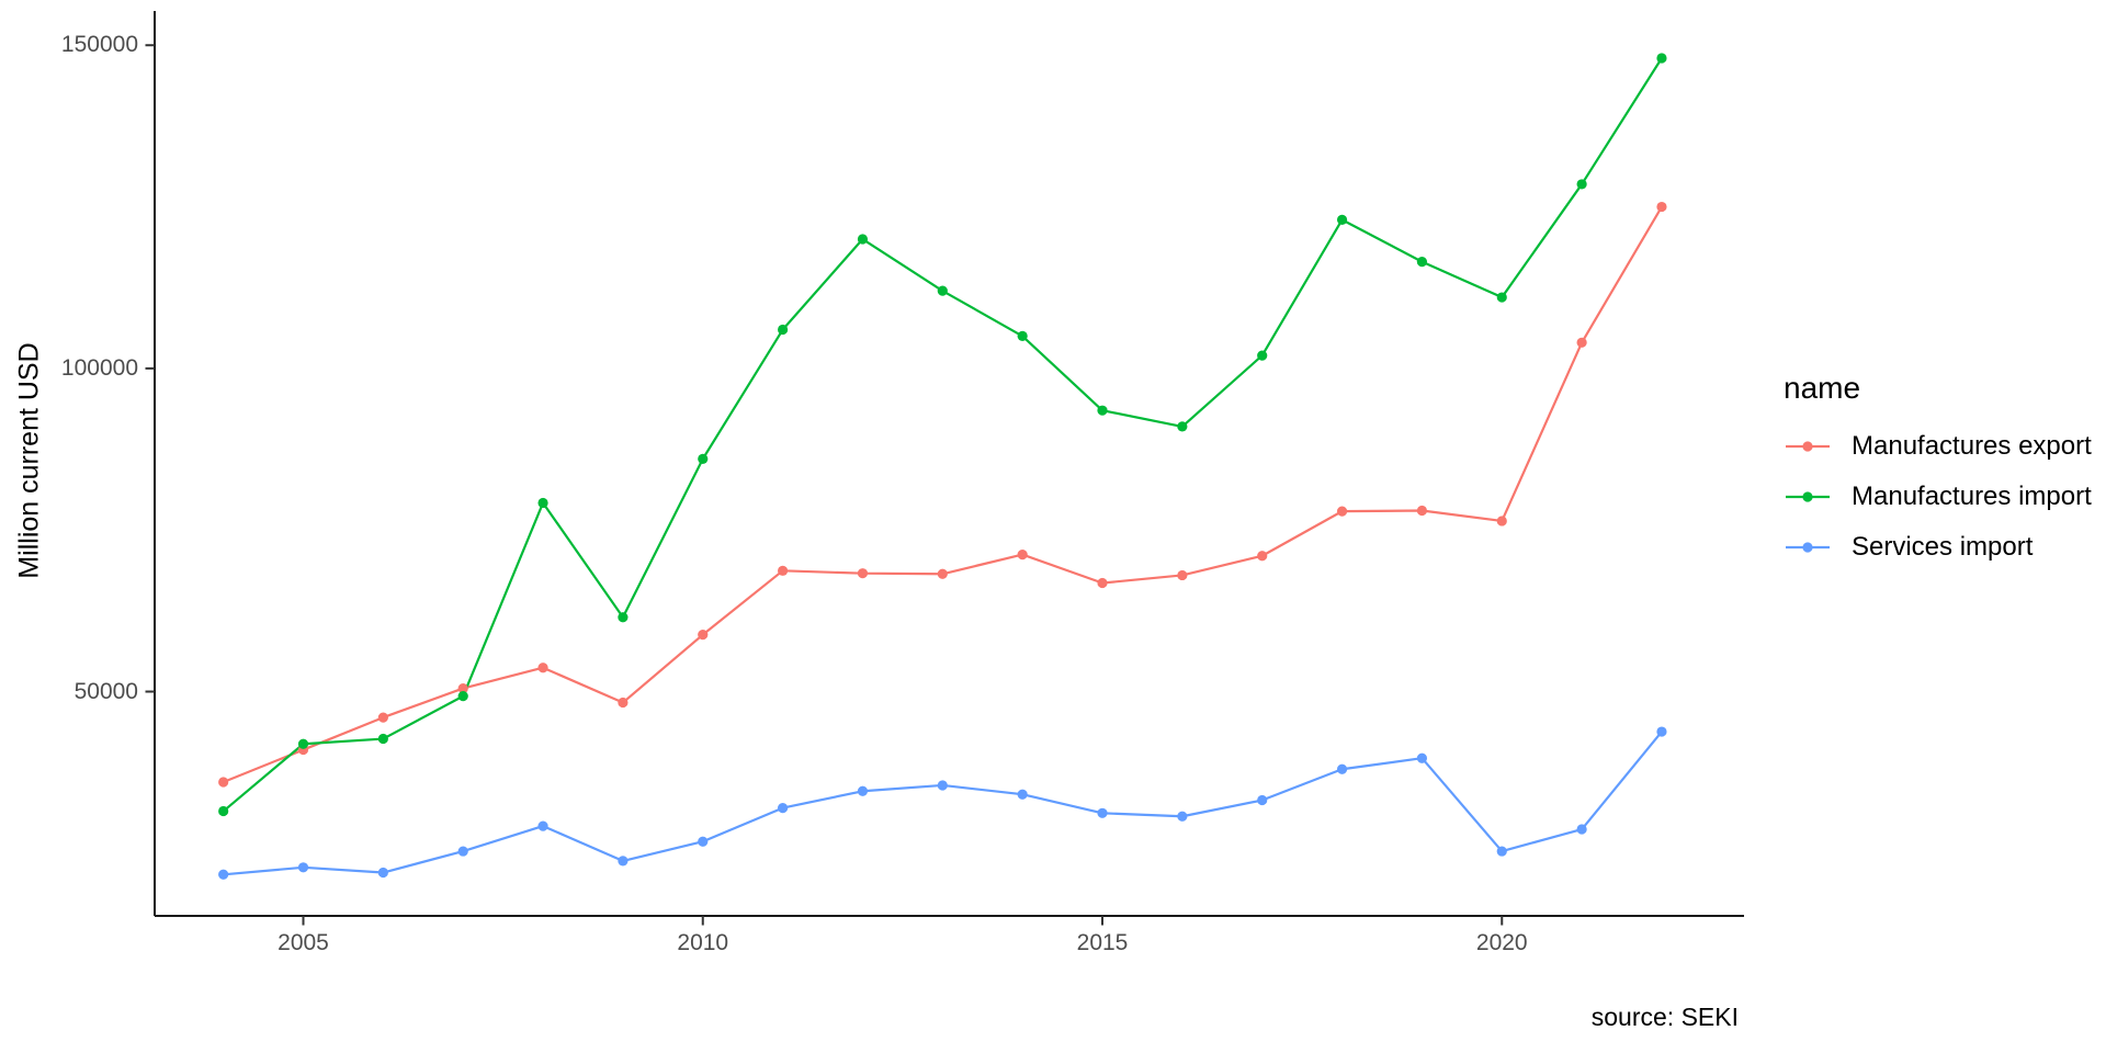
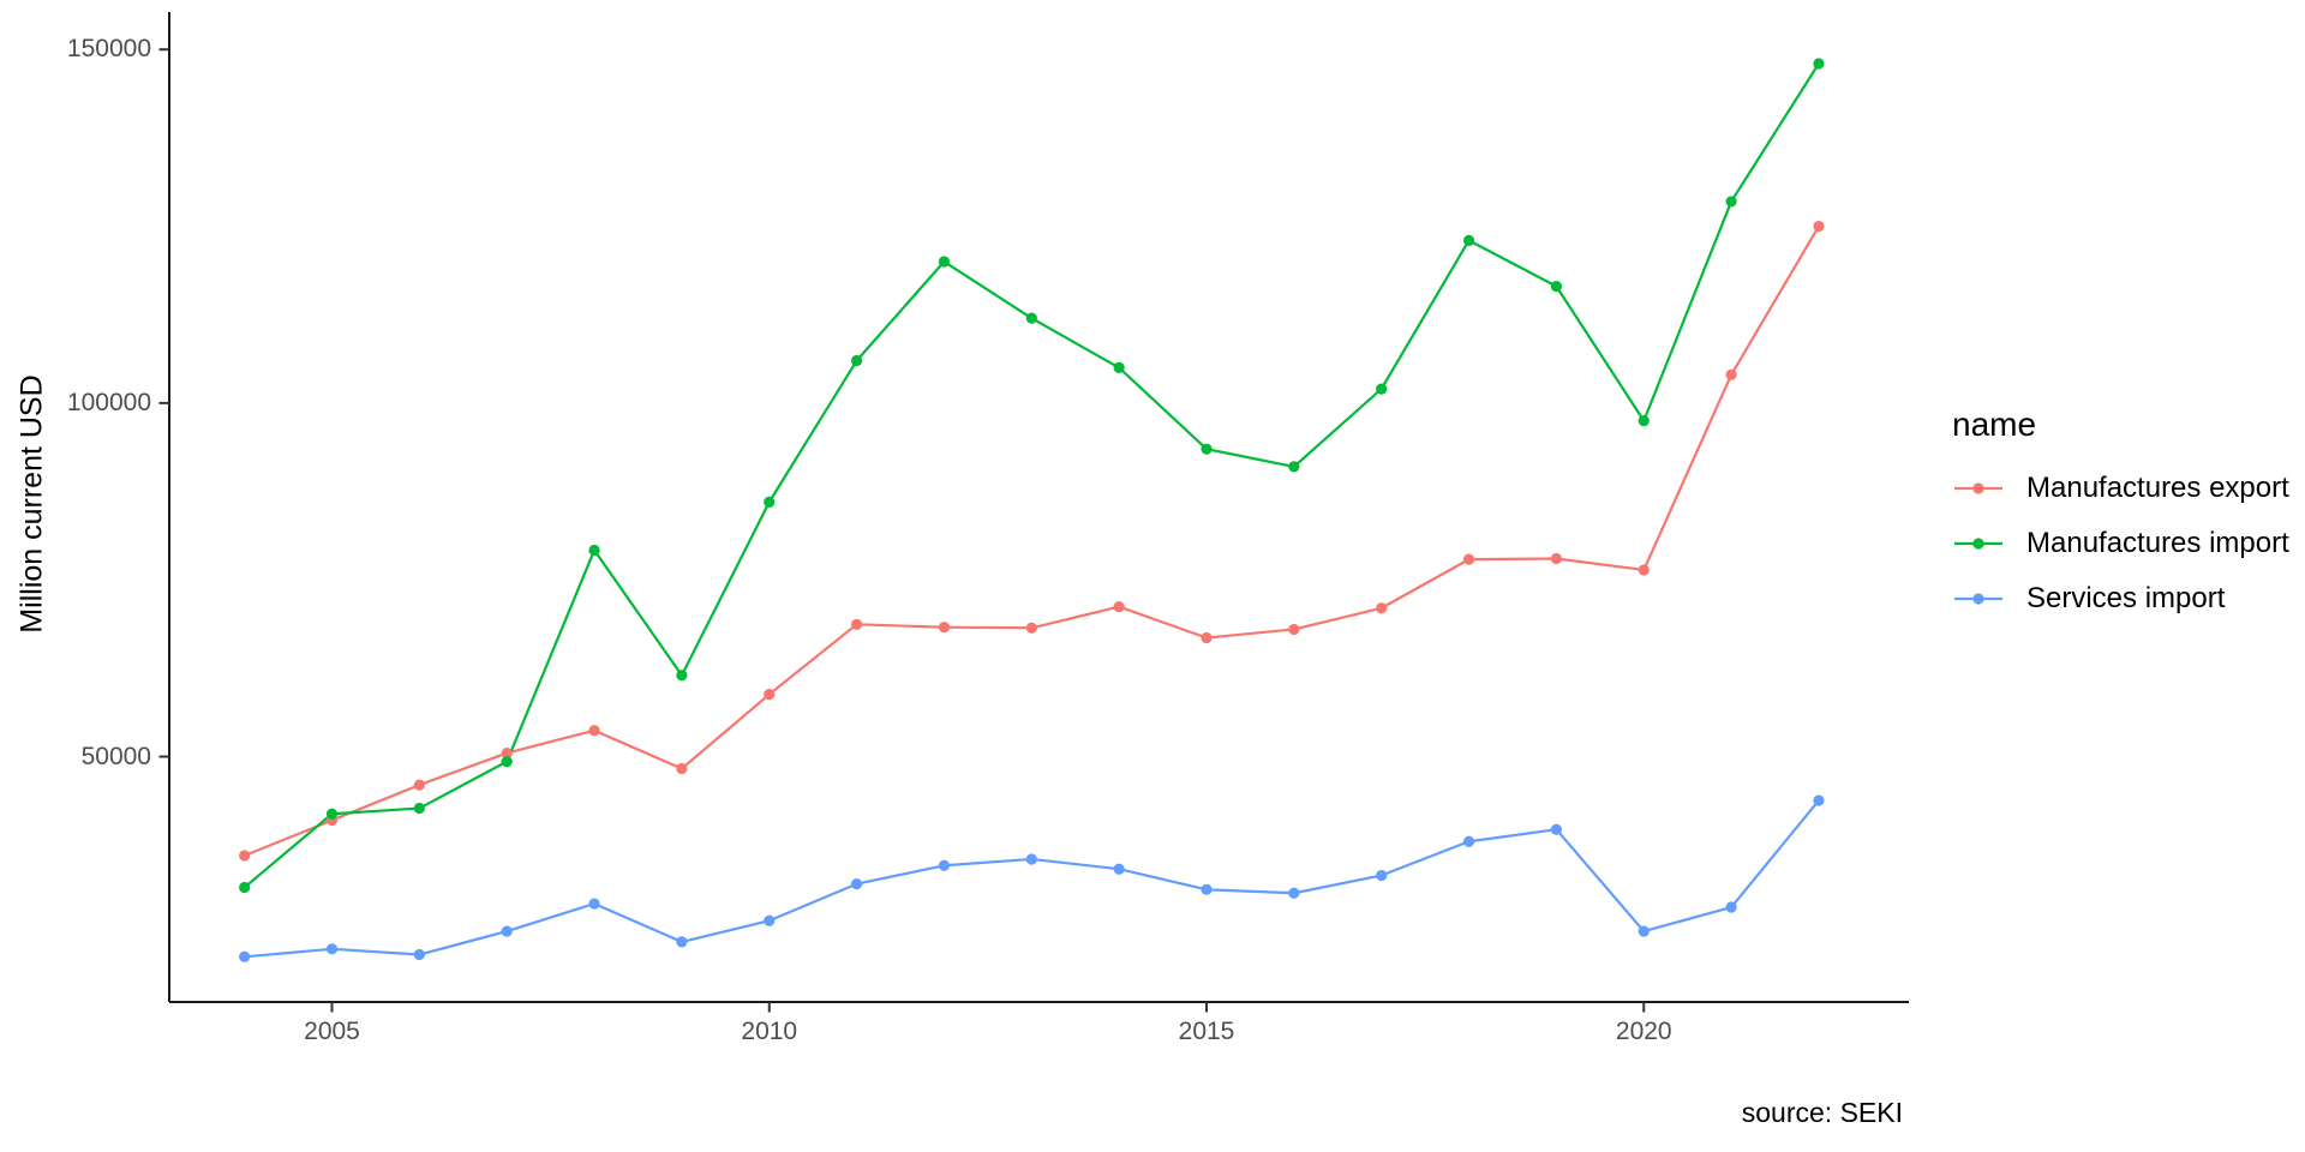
Manufactures import/2020: 111000 -> 98000
